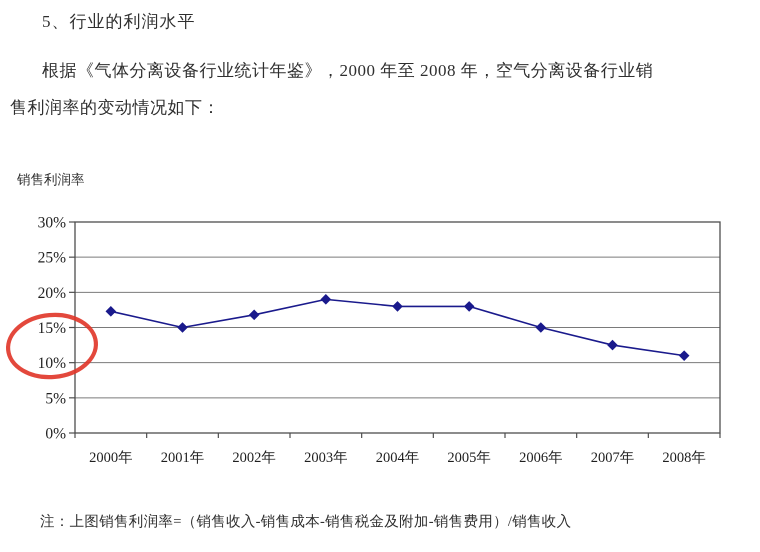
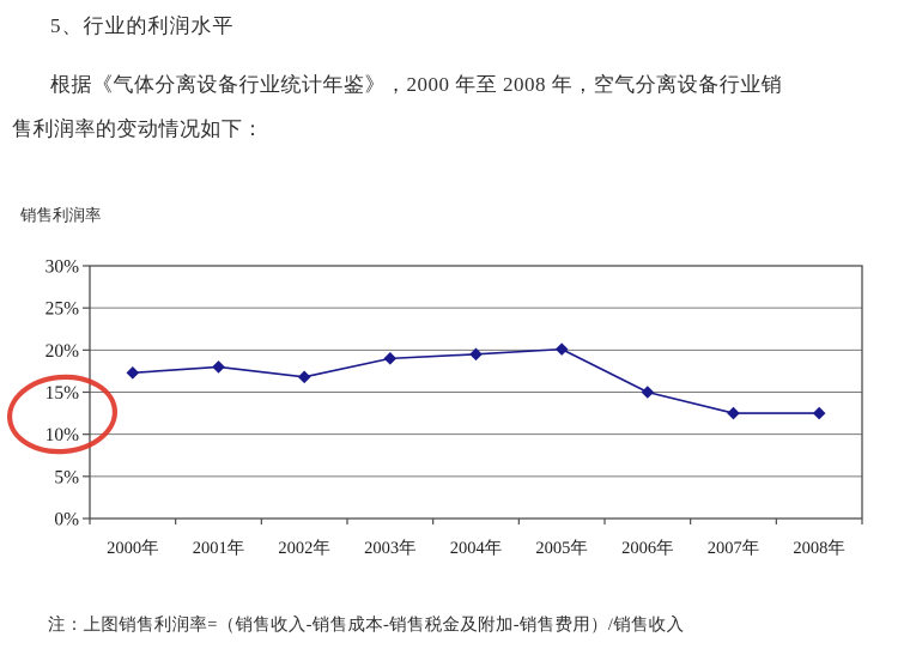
2001年: 15% -> 18%
2004年: 18% -> 20%
2005年: 18% -> 20%
2008年: 11% -> 12%
